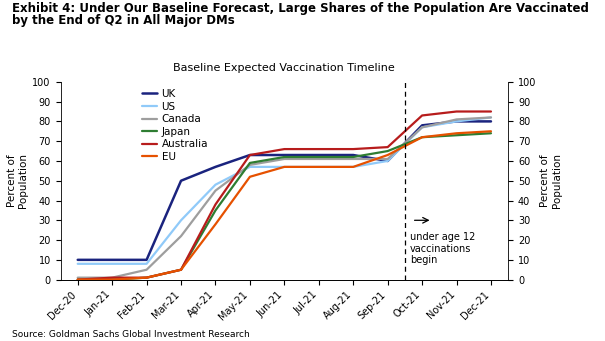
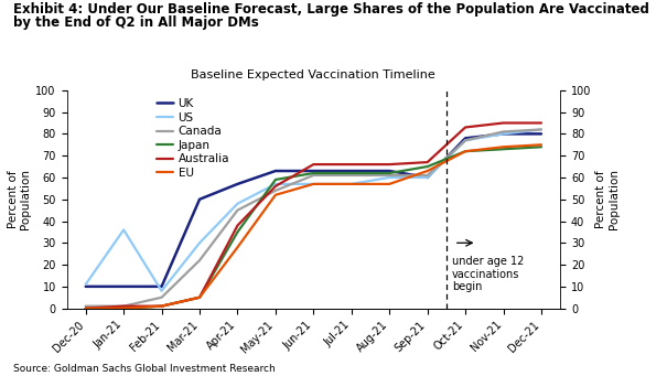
US/Dec-20: 8 -> 11
US/Jan-21: 8 -> 36
Canada/May-21: 58 -> 54
Australia/May-21: 63 -> 56
US/Aug-21: 57 -> 60
